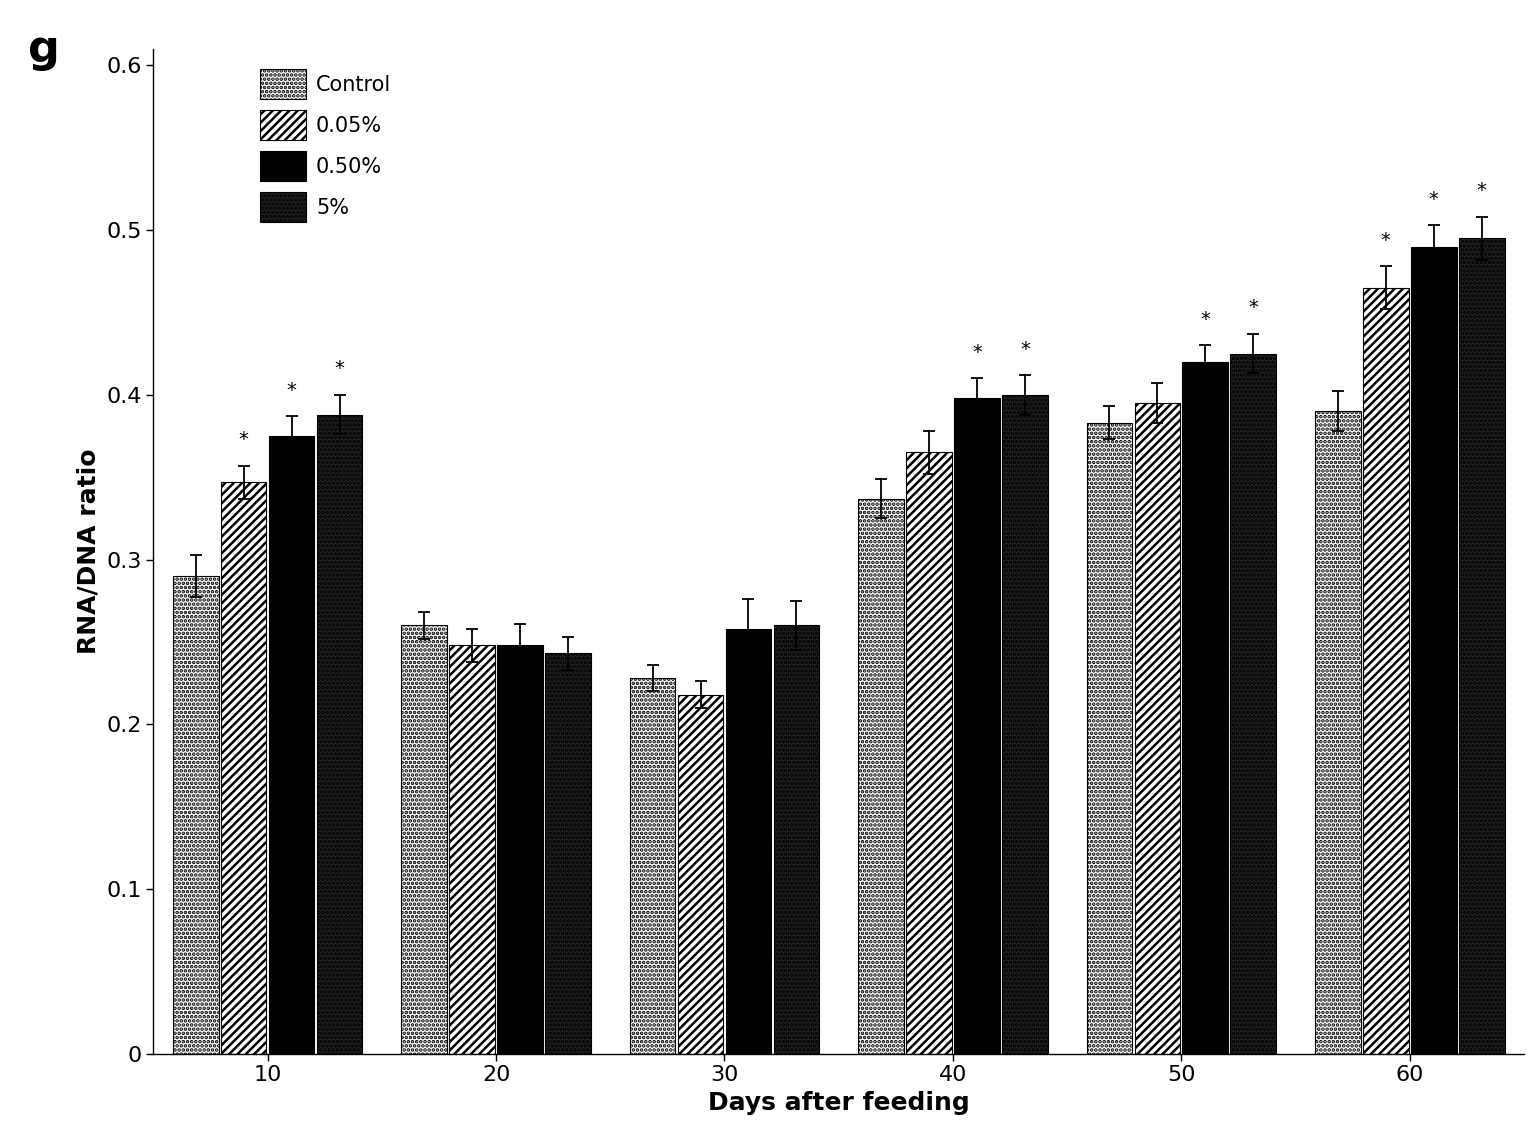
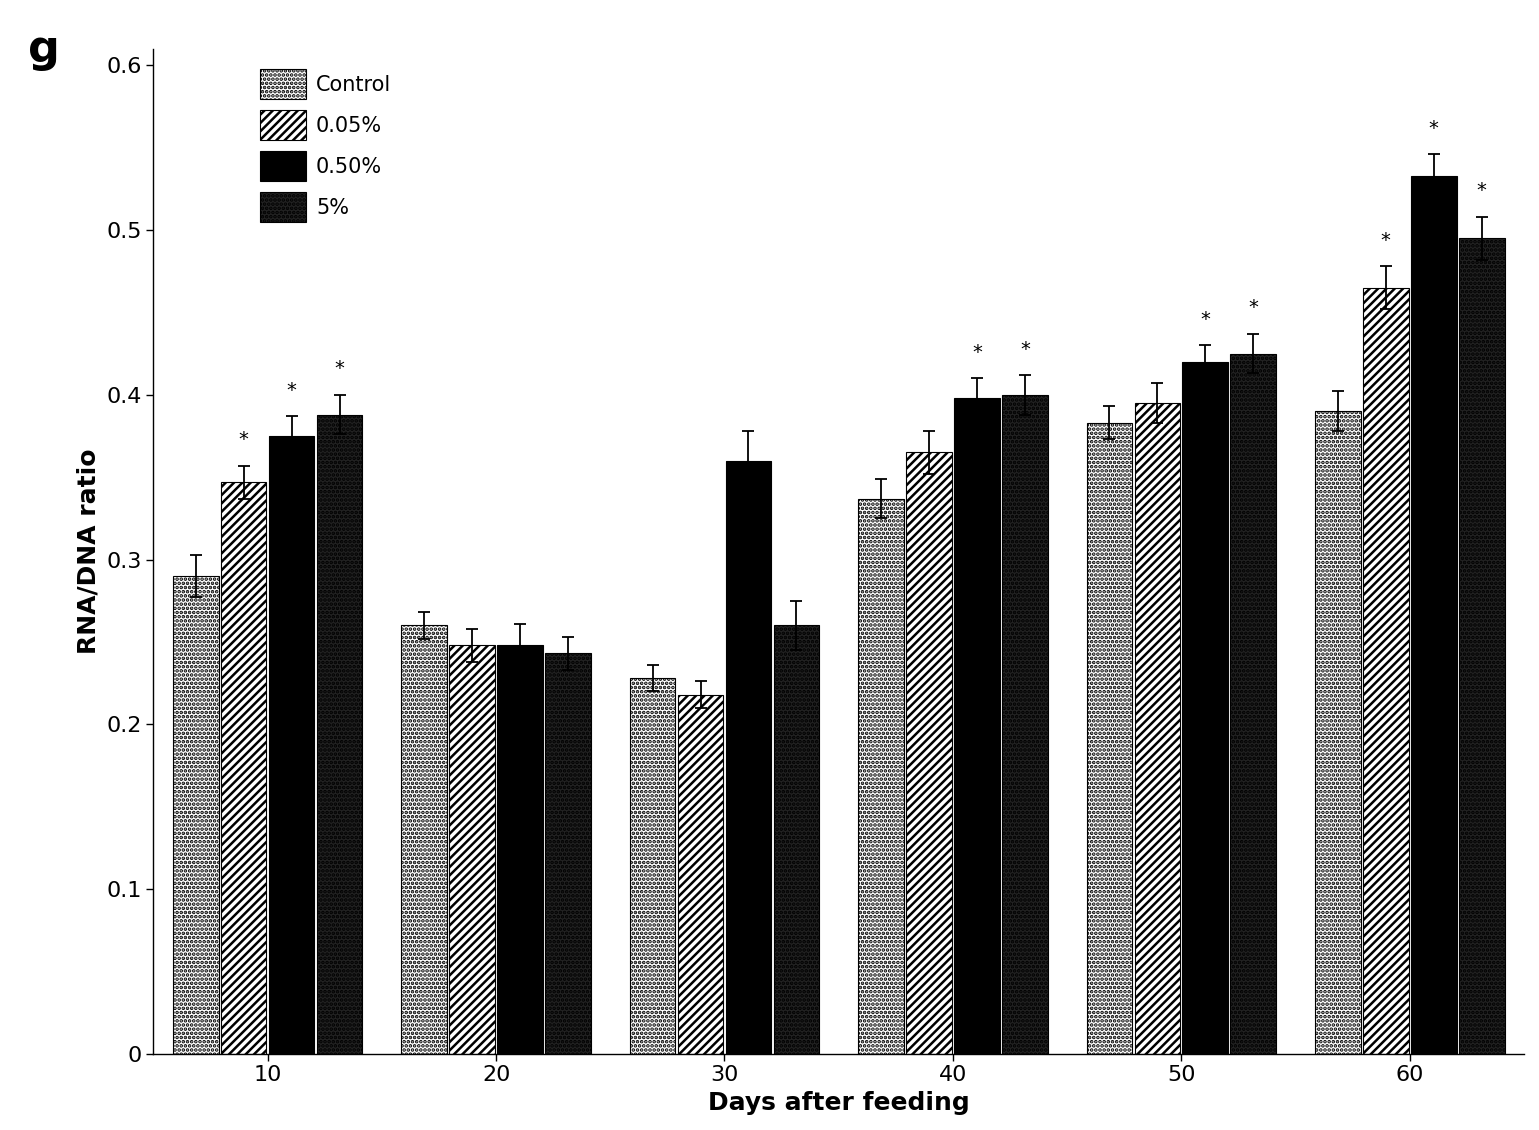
0.50%/30: 0.258 -> 0.360
0.50%/60: 0.490 -> 0.533
